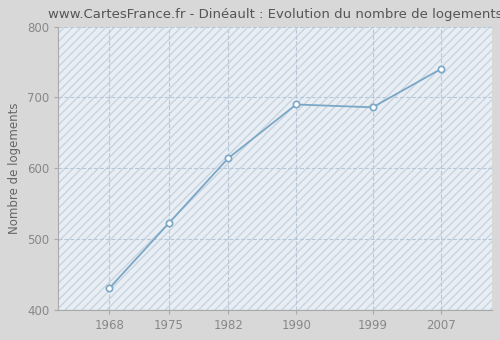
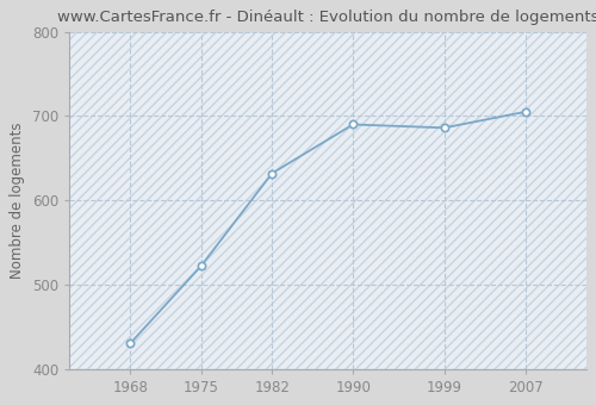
1982: 614 -> 632
2007: 740 -> 705
